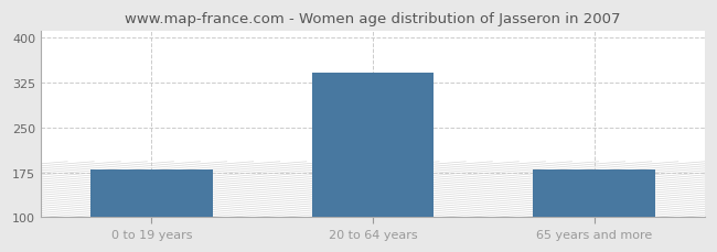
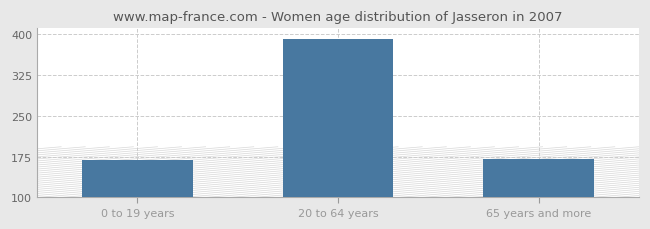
0 to 19 years: 180 -> 168
20 to 64 years: 342 -> 390
65 years and more: 180 -> 170
